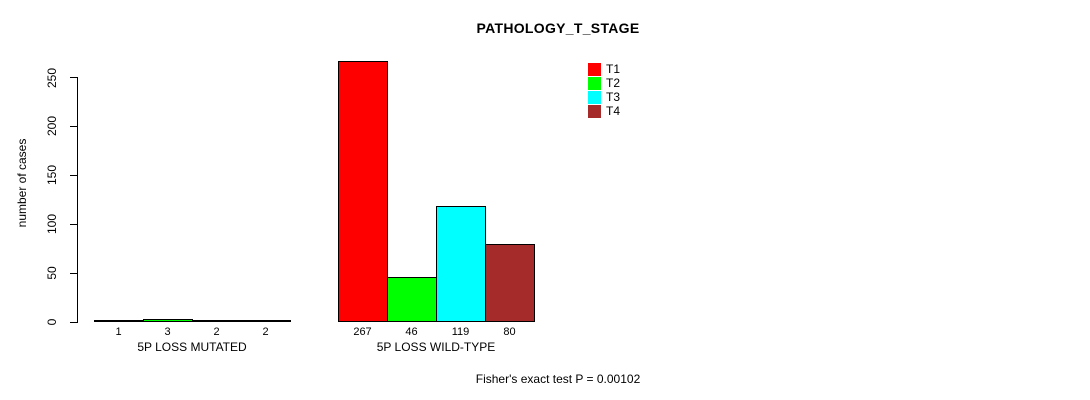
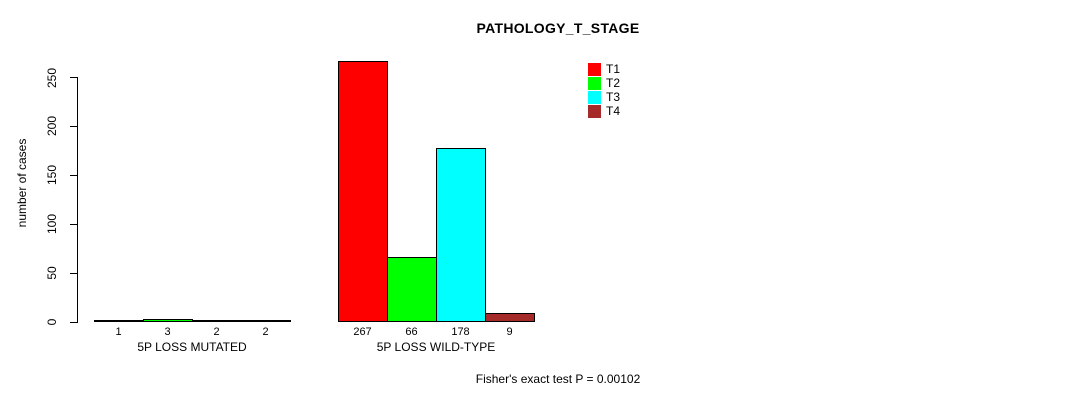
T2/5P LOSS WILD-TYPE: 46 -> 66
T3/5P LOSS WILD-TYPE: 119 -> 178
T4/5P LOSS WILD-TYPE: 80 -> 9
